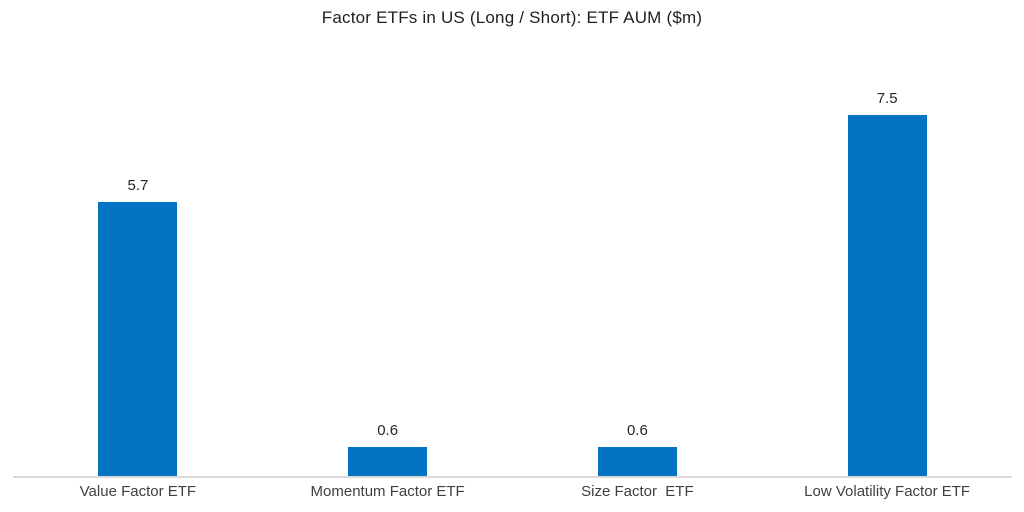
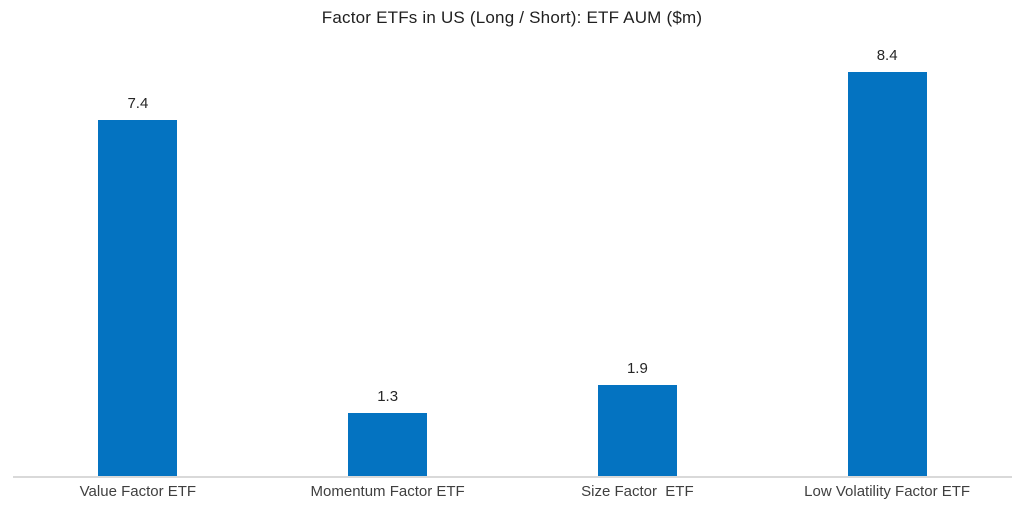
Value Factor ETF: 5.7 -> 7.4
Momentum Factor ETF: 0.6 -> 1.3
Size Factor ETF: 0.6 -> 1.9
Low Volatility Factor ETF: 7.5 -> 8.4
